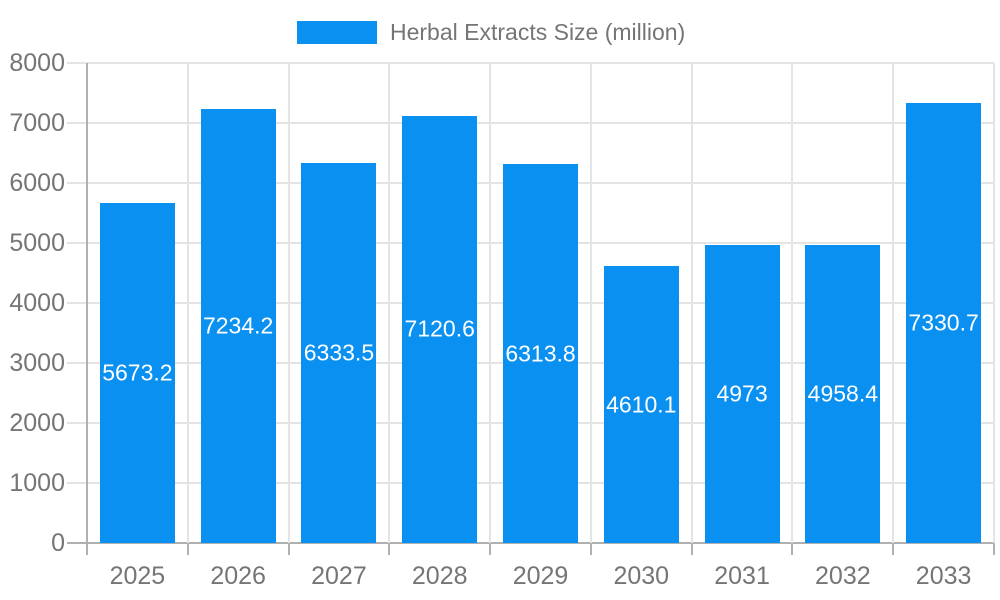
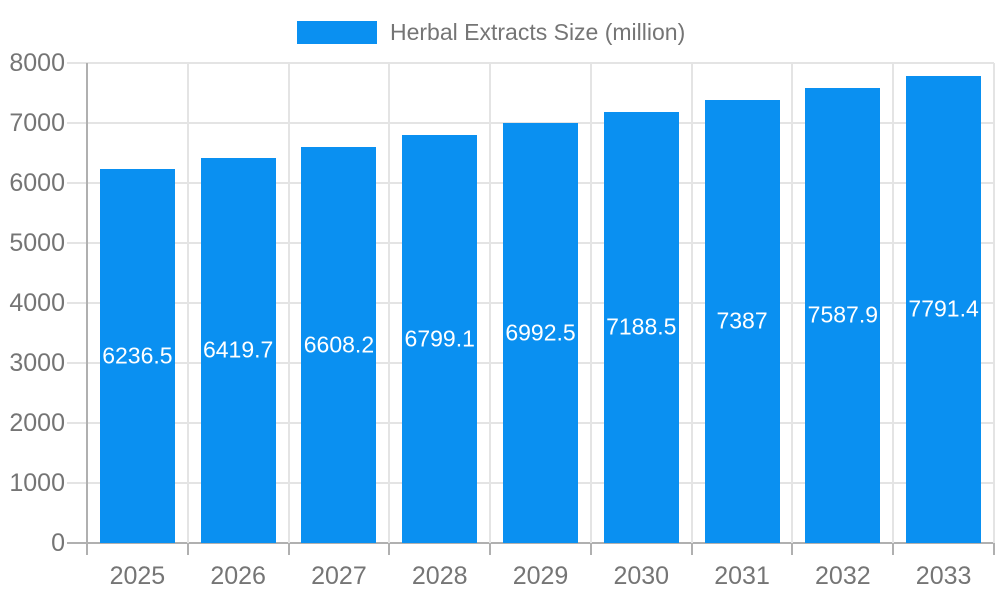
2025: 5673.2 -> 6236.5
2026: 7234.2 -> 6419.7
2027: 6333.5 -> 6608.2
2028: 7120.6 -> 6799.1
2029: 6313.8 -> 6992.5
2030: 4610.1 -> 7188.5
2031: 4973 -> 7387
2032: 4958.4 -> 7587.9
2033: 7330.7 -> 7791.4
